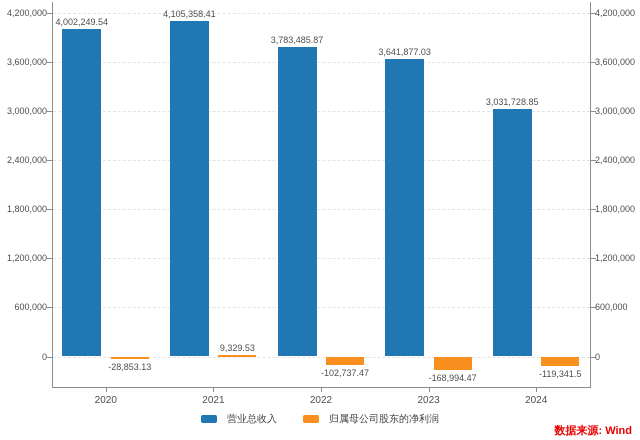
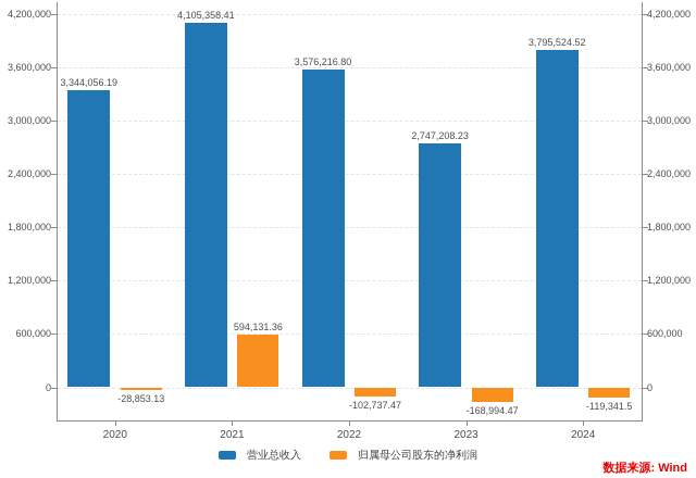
营业总收入/2020: 4,002,249.54 -> 3,344,056.19
归属母公司股东的净利润/2021: 9,329.53 -> 594,131.36
营业总收入/2022: 3,783,485.87 -> 3,576,216.80
营业总收入/2023: 3,641,877.03 -> 2,747,208.23
营业总收入/2024: 3,031,728.85 -> 3,795,524.52
